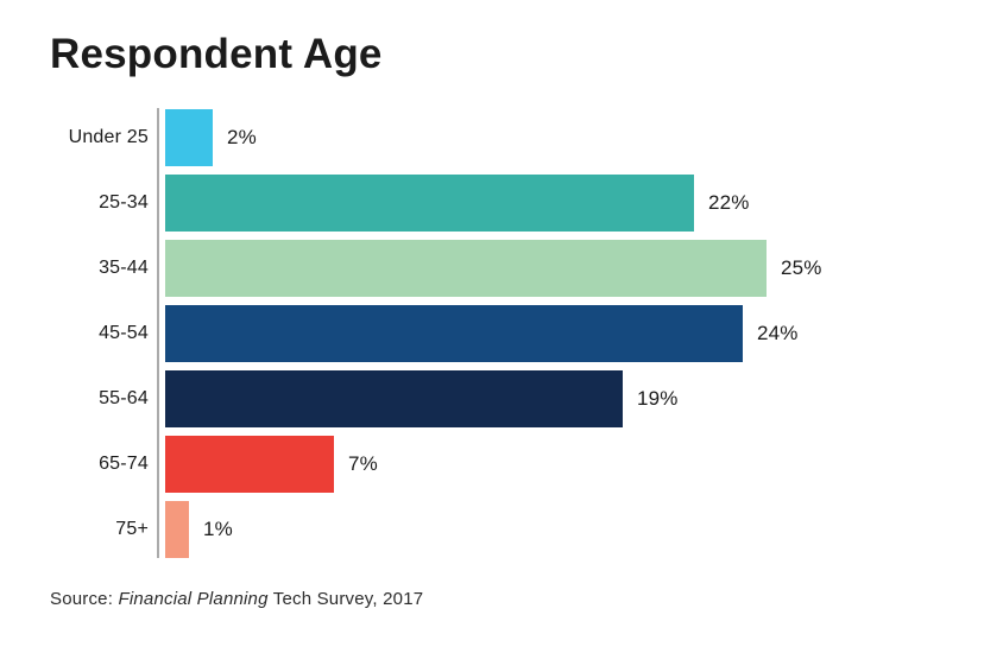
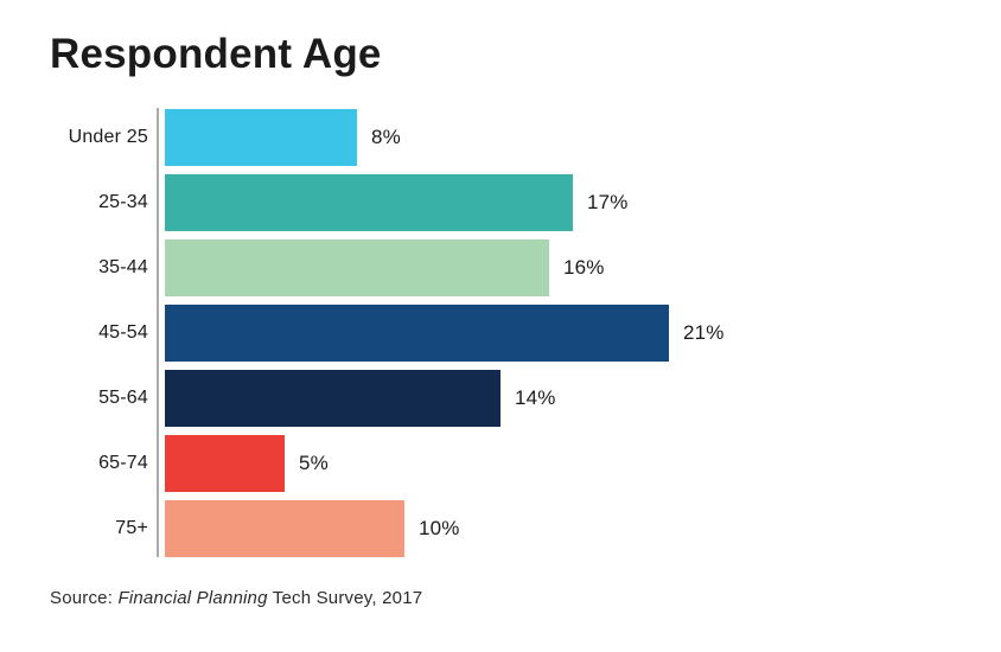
Under 25: 2% -> 8%
25-34: 22% -> 17%
35-44: 25% -> 16%
45-54: 24% -> 21%
55-64: 19% -> 14%
65-74: 7% -> 5%
75+: 1% -> 10%
